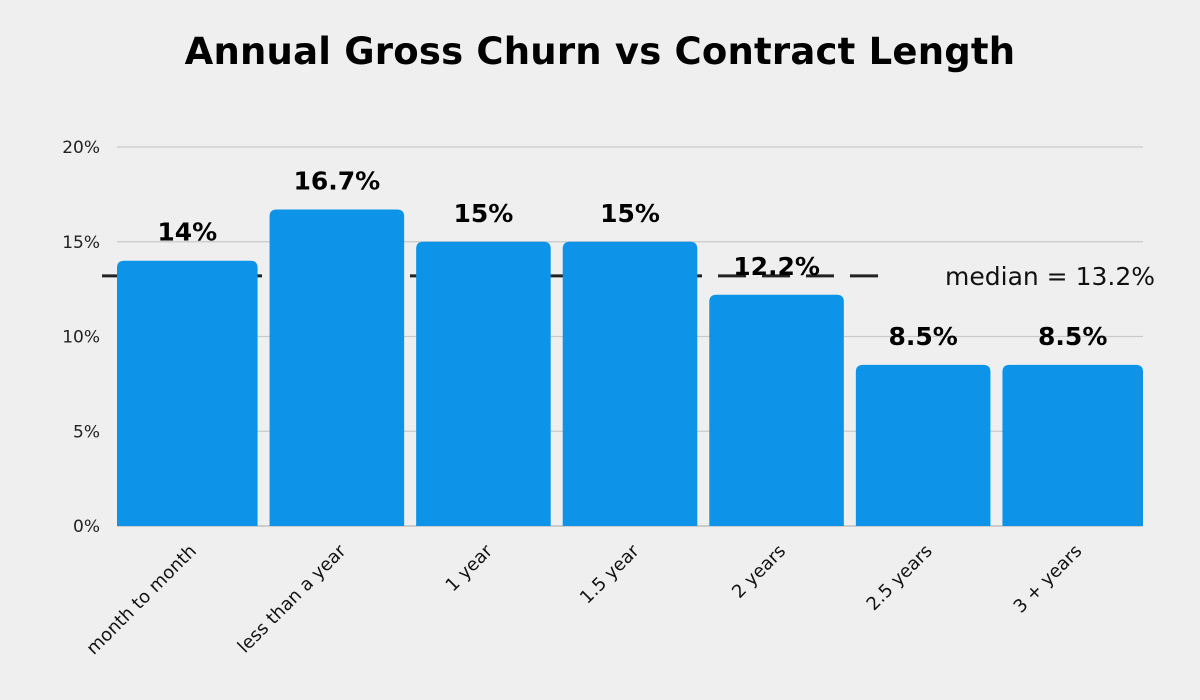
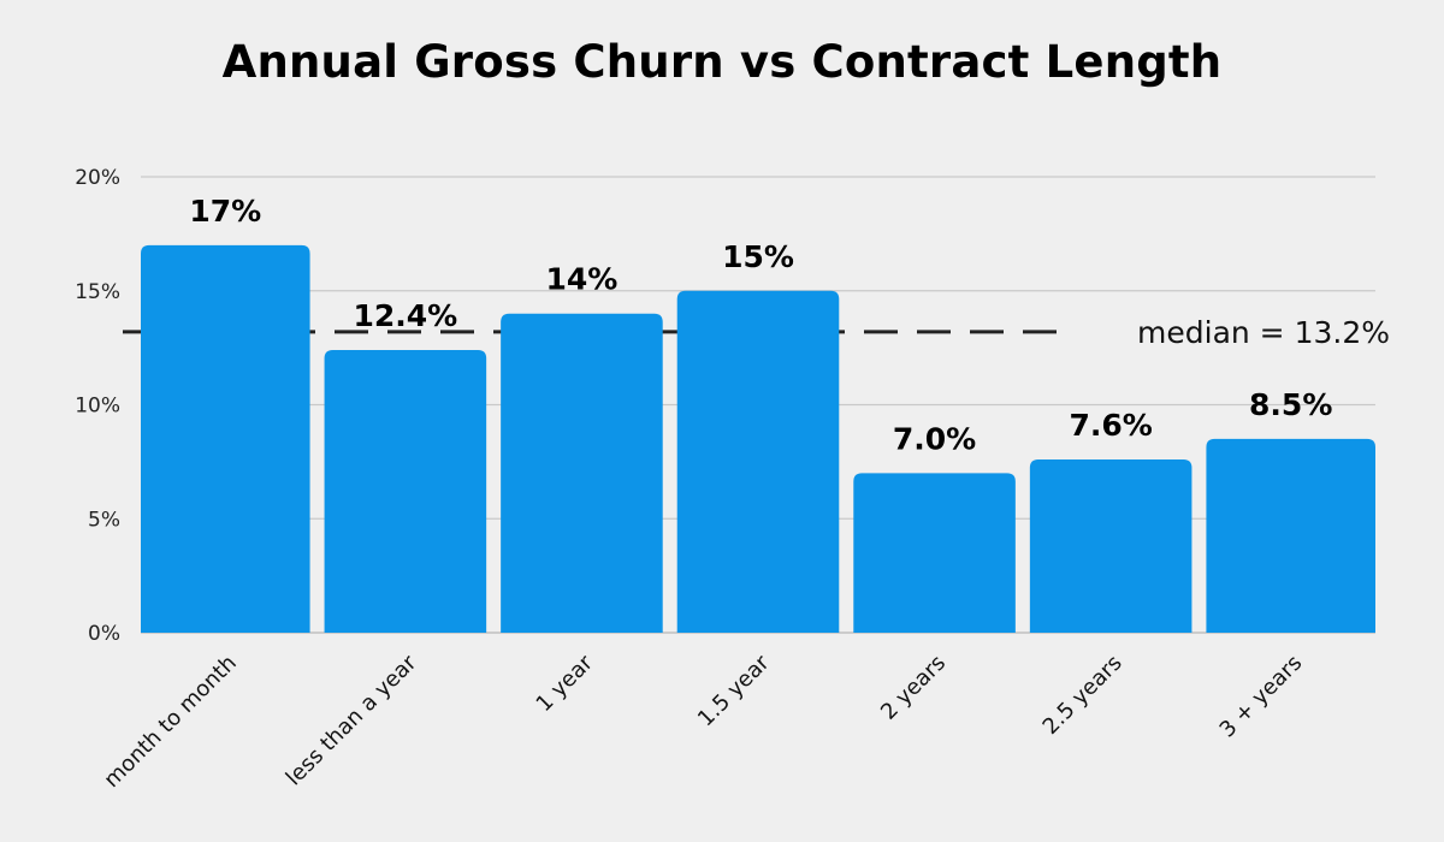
month to month: 14% -> 17%
less than a year: 16.7% -> 12.4%
1 year: 15% -> 14%
2 years: 12.2% -> 7.0%
2.5 years: 8.5% -> 7.6%
